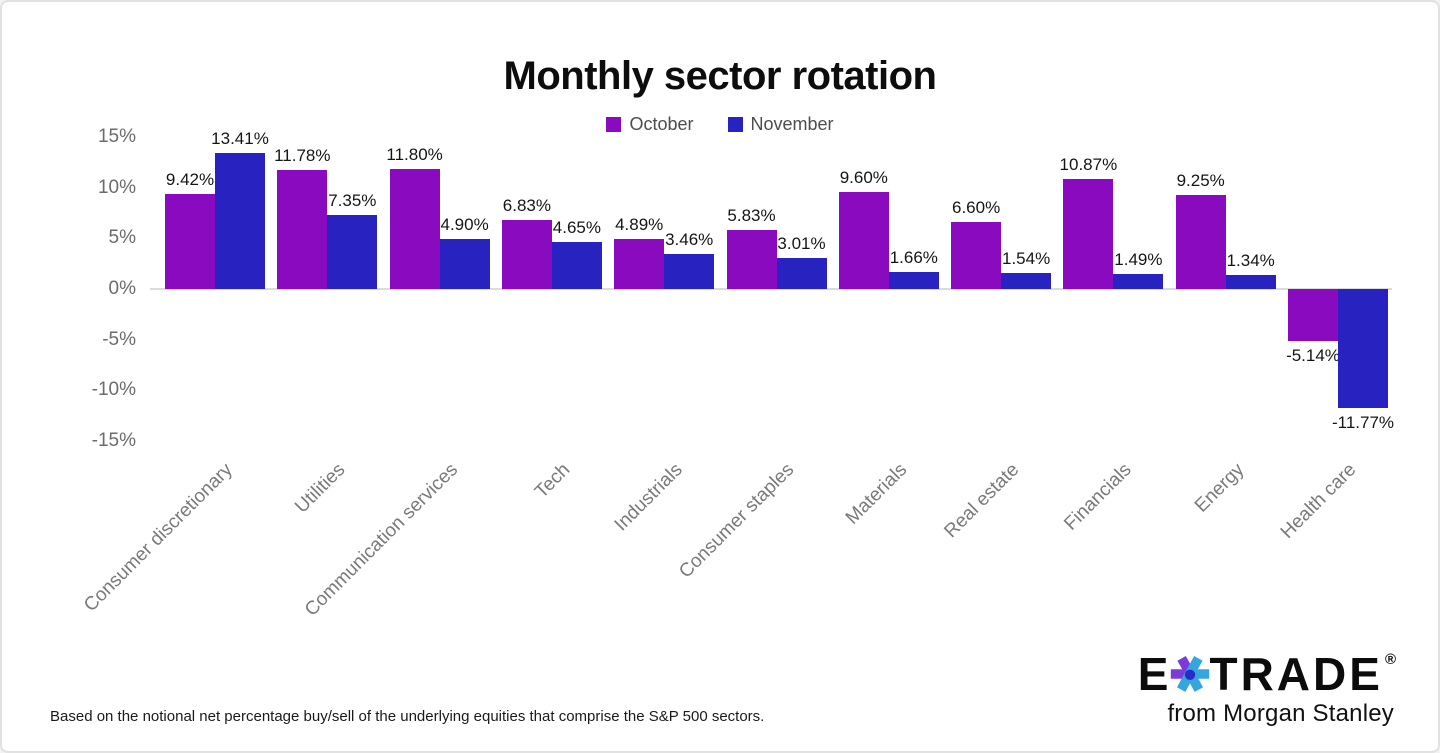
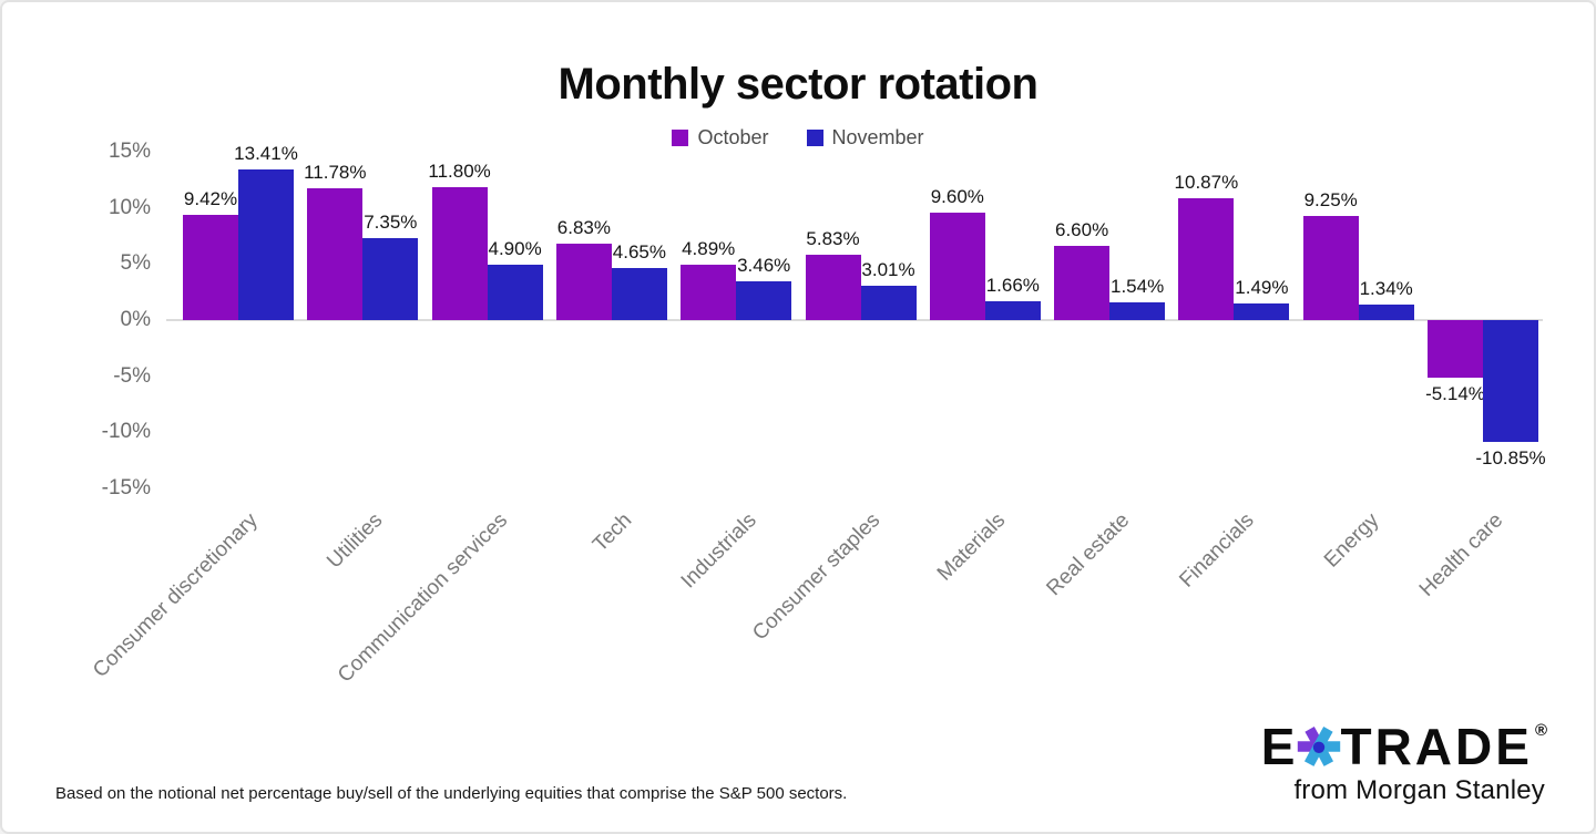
November/Health care: -11.77% -> -10.85%
